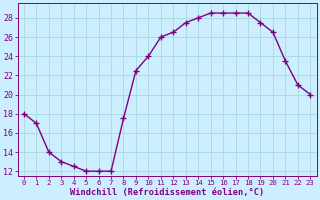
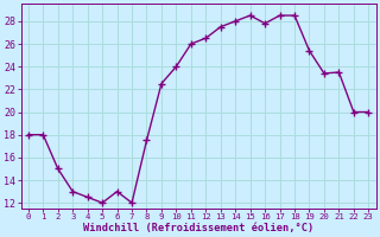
1: 17.0 -> 18.0
2: 14.0 -> 15.0
6: 12.0 -> 13.0
16: 28.5 -> 27.8
19: 27.5 -> 25.4
20: 26.5 -> 23.4
22: 21.0 -> 20.0
